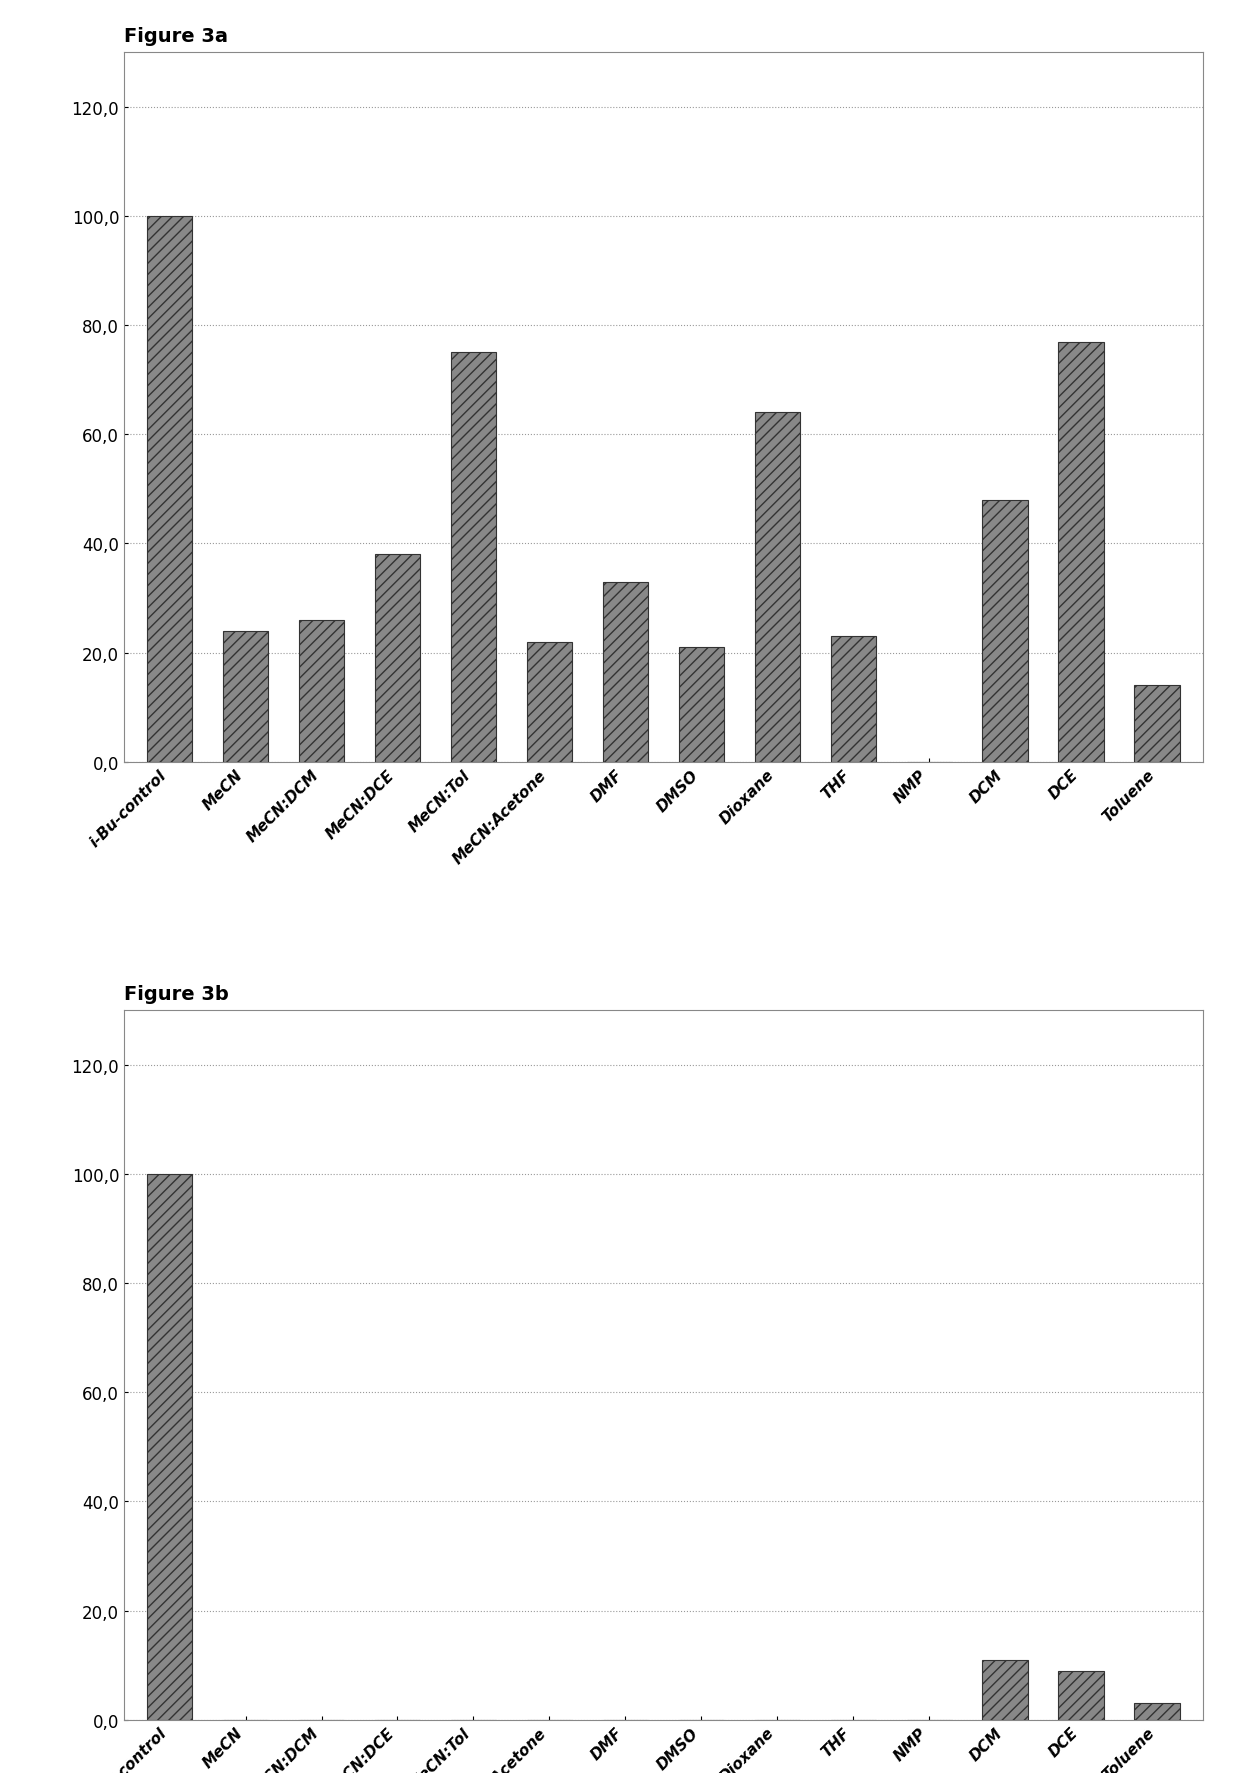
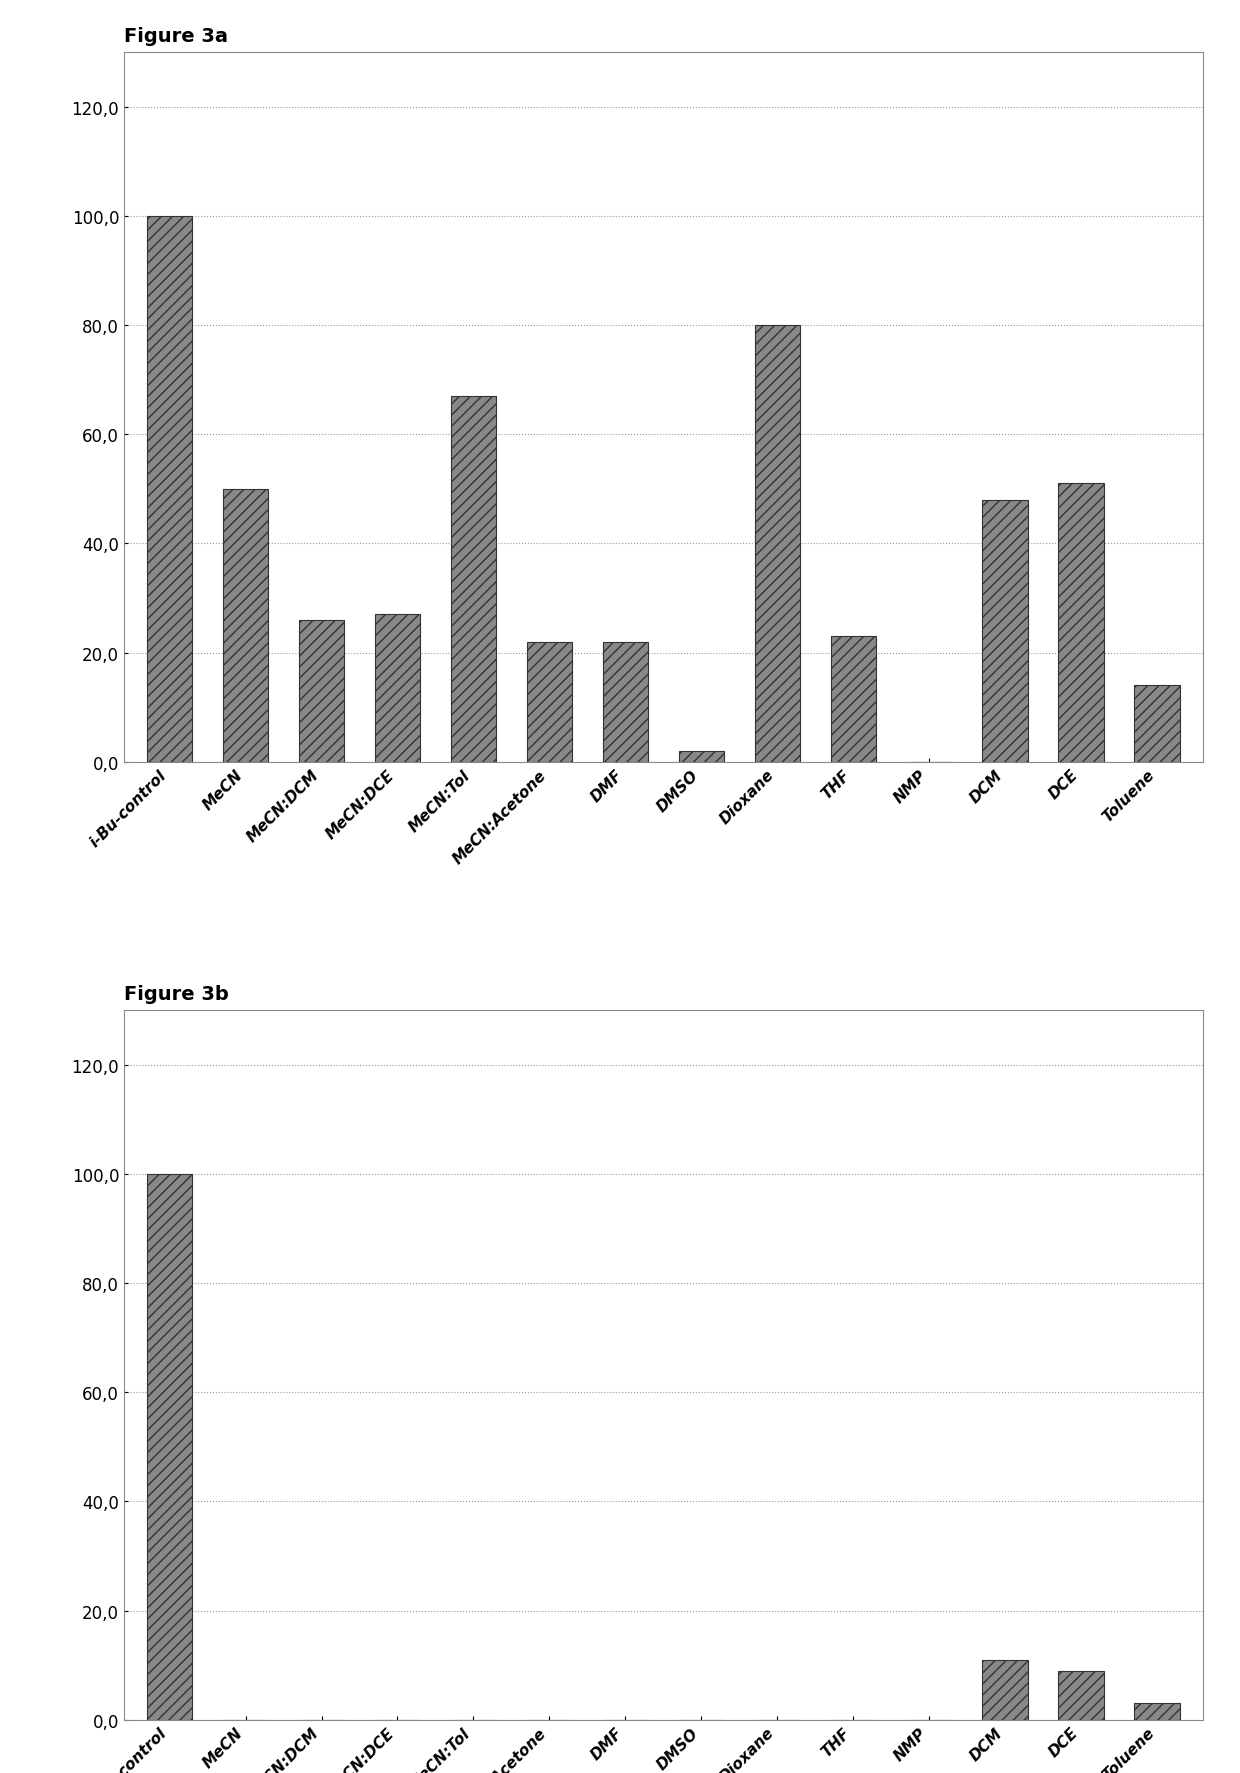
Figure 3a/MeCN: 24 -> 50
Figure 3a/MeCN:DCE: 38 -> 27
Figure 3a/MeCN:Tol: 75 -> 67
Figure 3a/DMF: 33 -> 22
Figure 3a/DMSO: 21 -> 2
Figure 3a/Dioxane: 64 -> 80
Figure 3a/DCE: 77 -> 51
